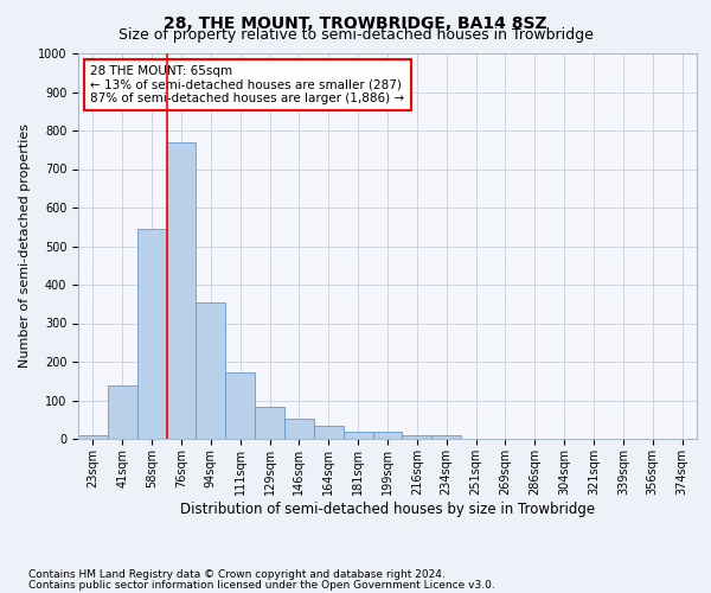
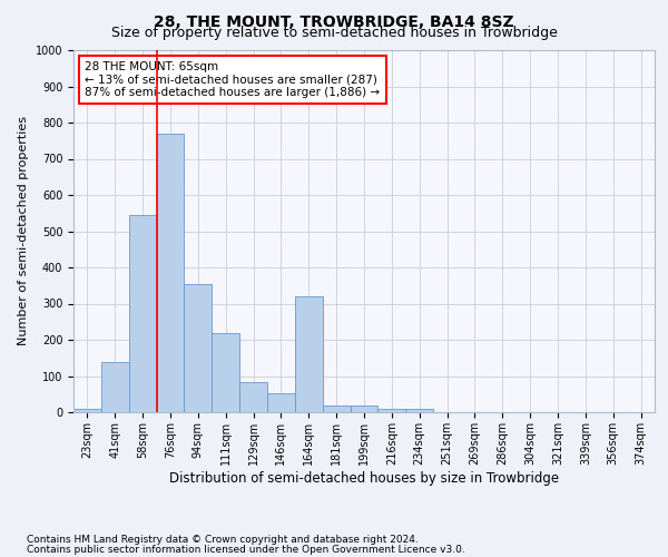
111sqm: 172 -> 220
164sqm: 35 -> 320
